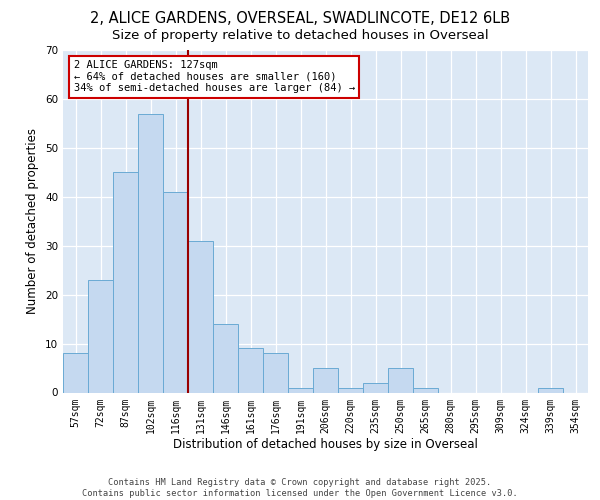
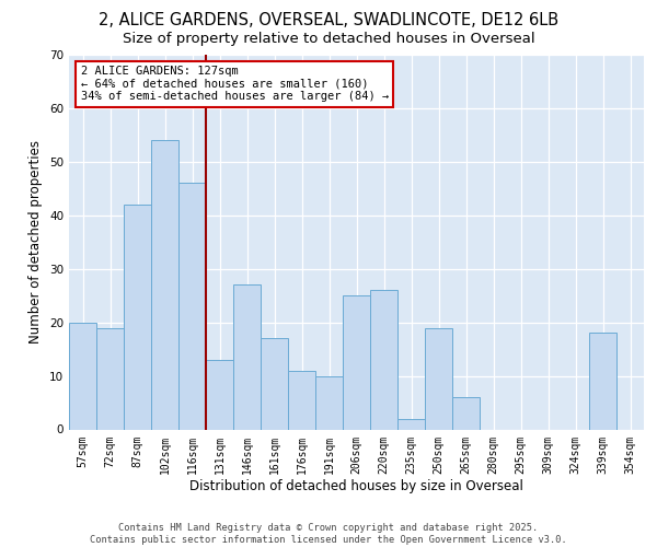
57sqm: 8 -> 20
72sqm: 23 -> 19
87sqm: 45 -> 42
102sqm: 57 -> 54
116sqm: 41 -> 46
131sqm: 31 -> 13
146sqm: 14 -> 27
161sqm: 9 -> 17
176sqm: 8 -> 11
191sqm: 1 -> 10
206sqm: 5 -> 25
220sqm: 1 -> 26
250sqm: 5 -> 19
265sqm: 1 -> 6
339sqm: 1 -> 18
